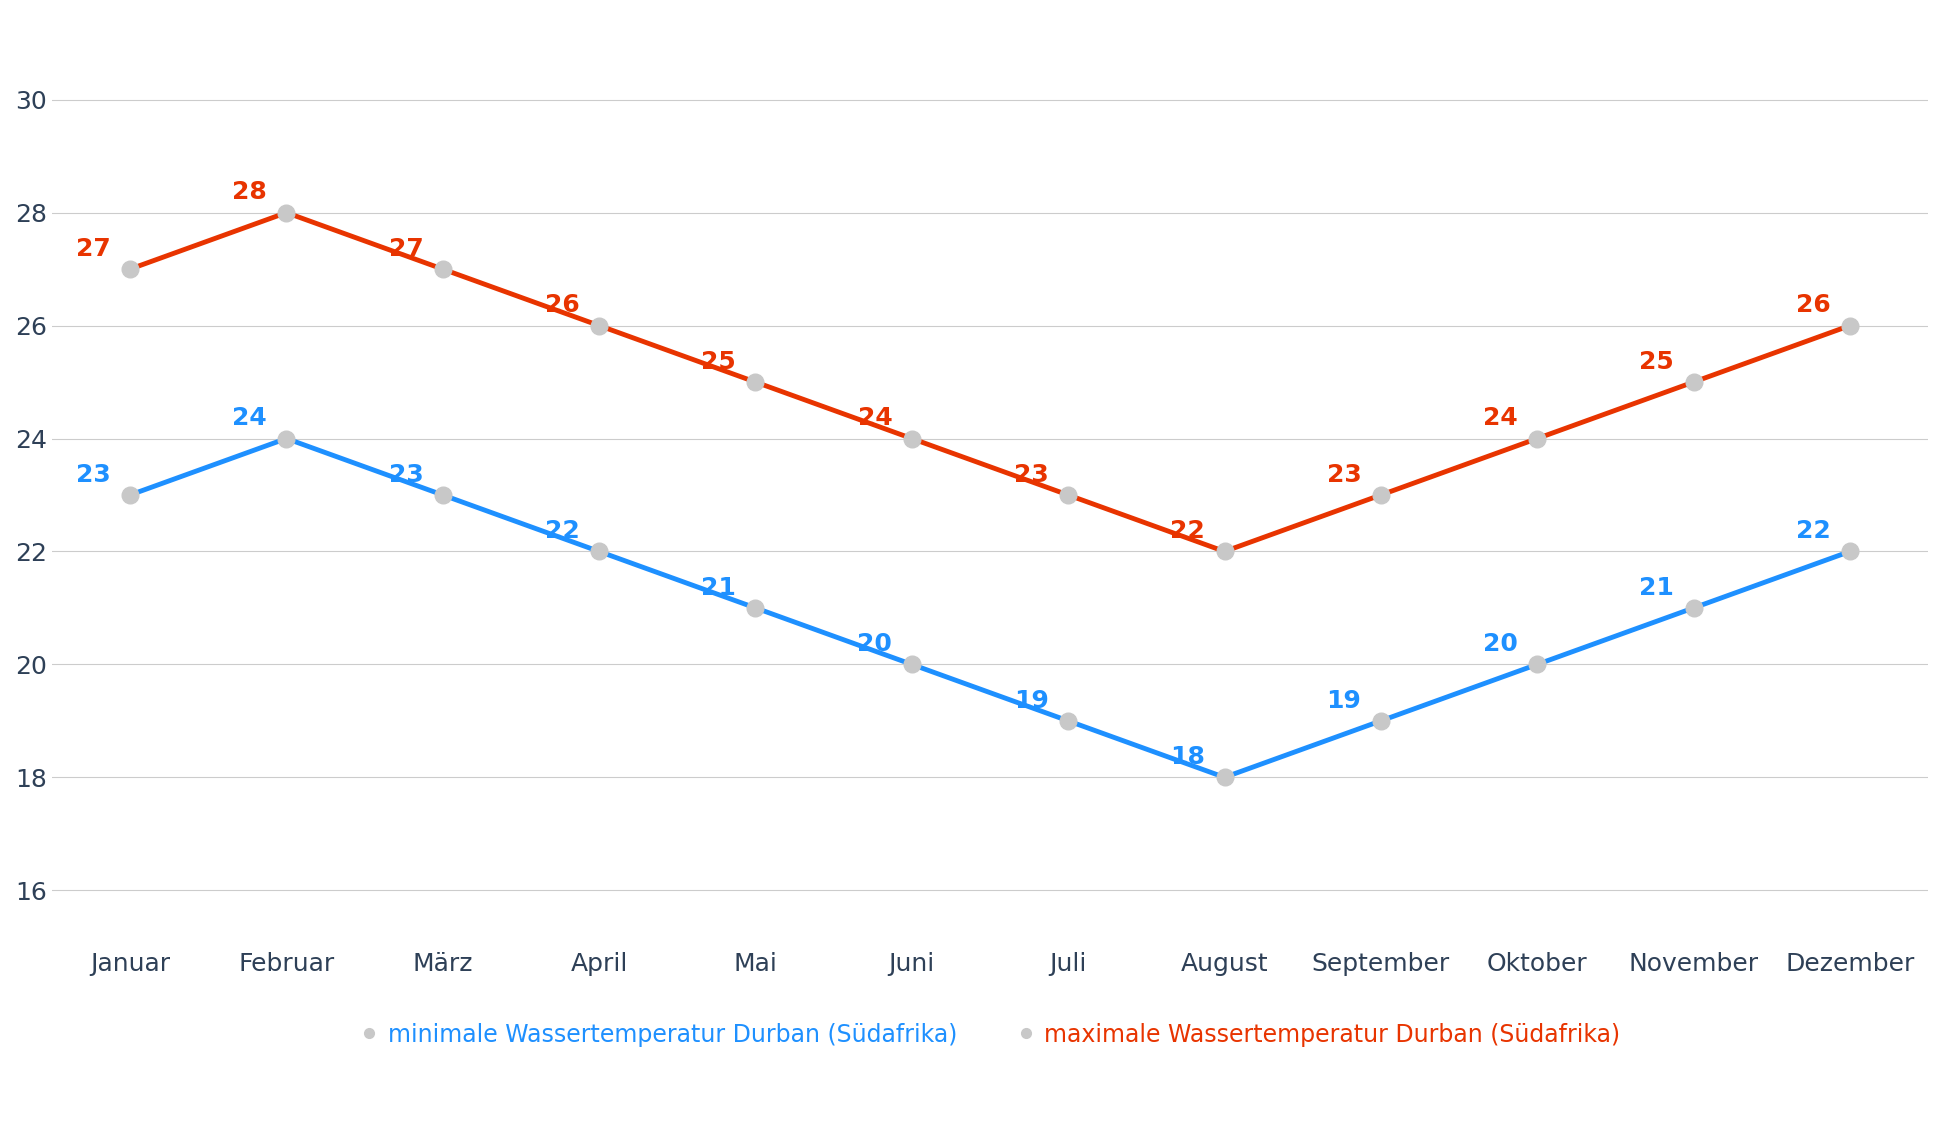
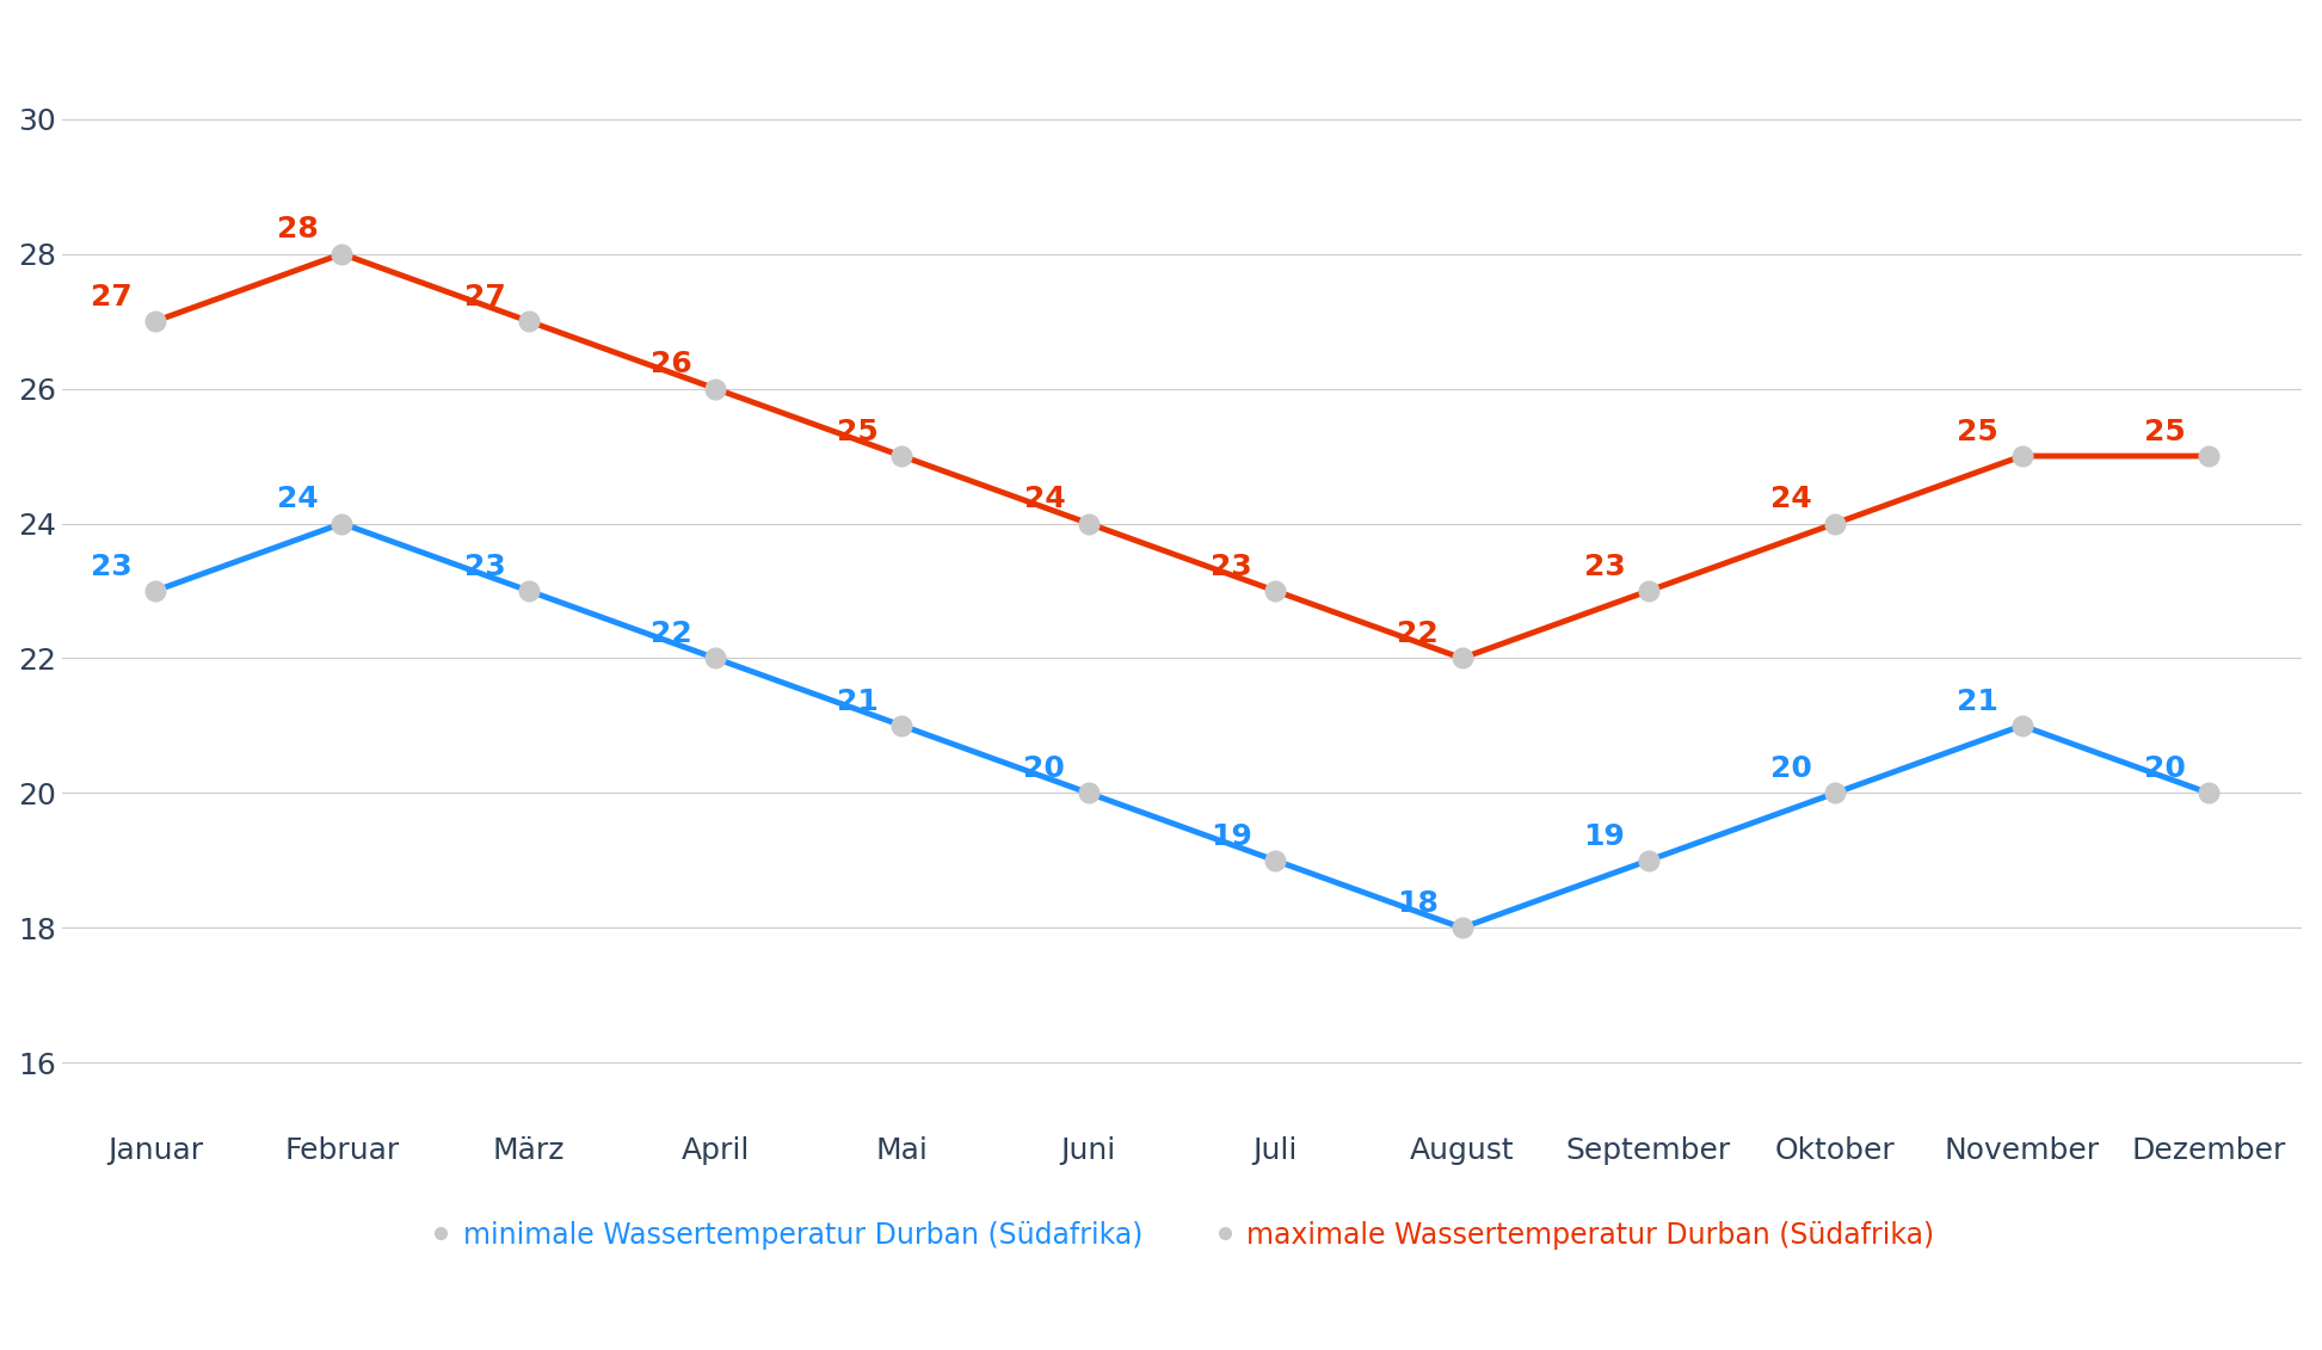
minimale Wassertemperatur Durban (Südafrika)/Dezember: 22 -> 20
maximale Wassertemperatur Durban (Südafrika)/Dezember: 26 -> 25
